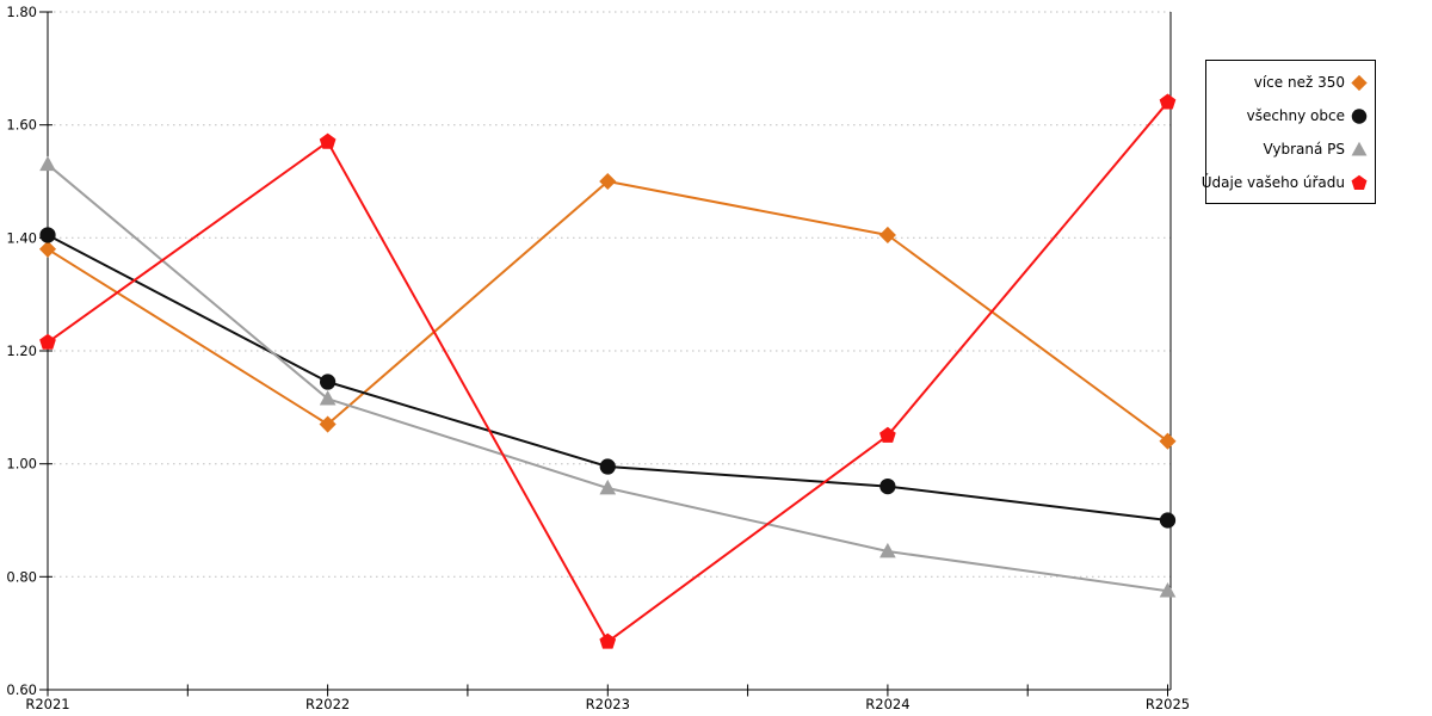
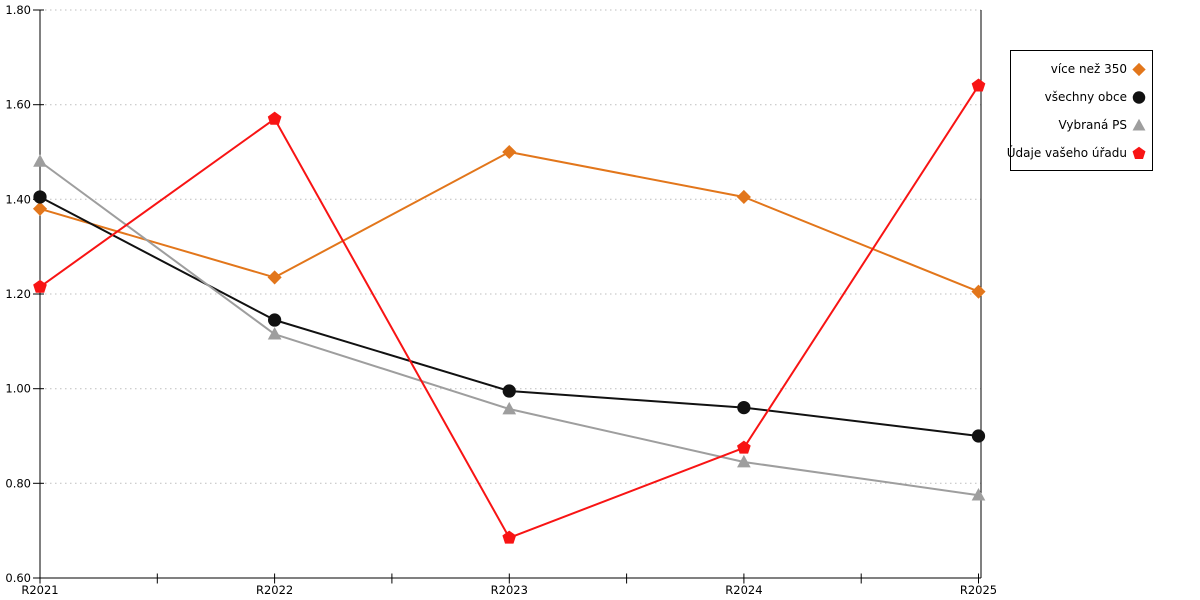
Vybraná PS/R2021: 1.53 -> 1.48
více než 350/R2022: 1.07 -> 1.24
Údaje vašeho úřadu/R2024: 1.05 -> 0.88
více než 350/R2025: 1.04 -> 1.21
